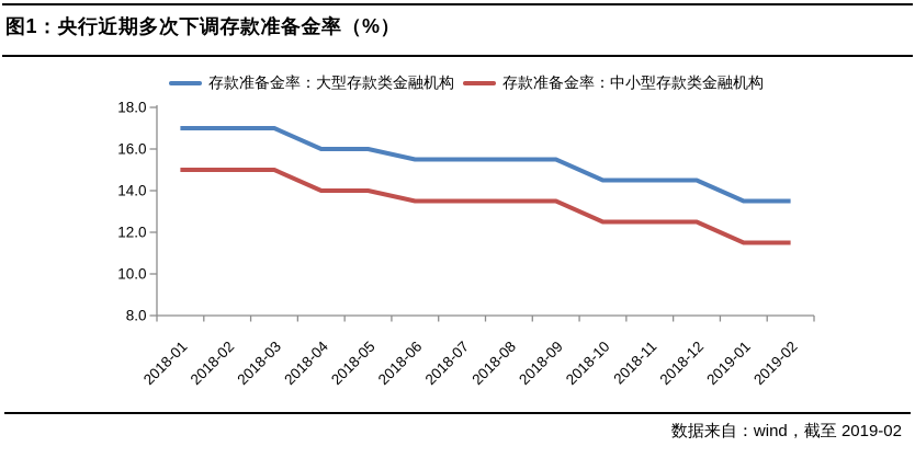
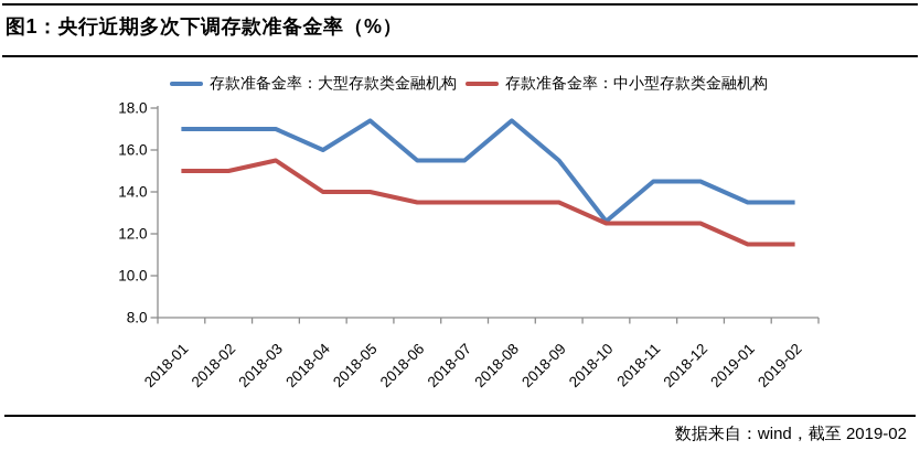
存款准备金率：中小型存款类金融机构/2018-03: 15.0 -> 15.5
存款准备金率：大型存款类金融机构/2018-05: 16.0 -> 17.4
存款准备金率：大型存款类金融机构/2018-08: 15.5 -> 17.4
存款准备金率：大型存款类金融机构/2018-10: 14.5 -> 12.6
